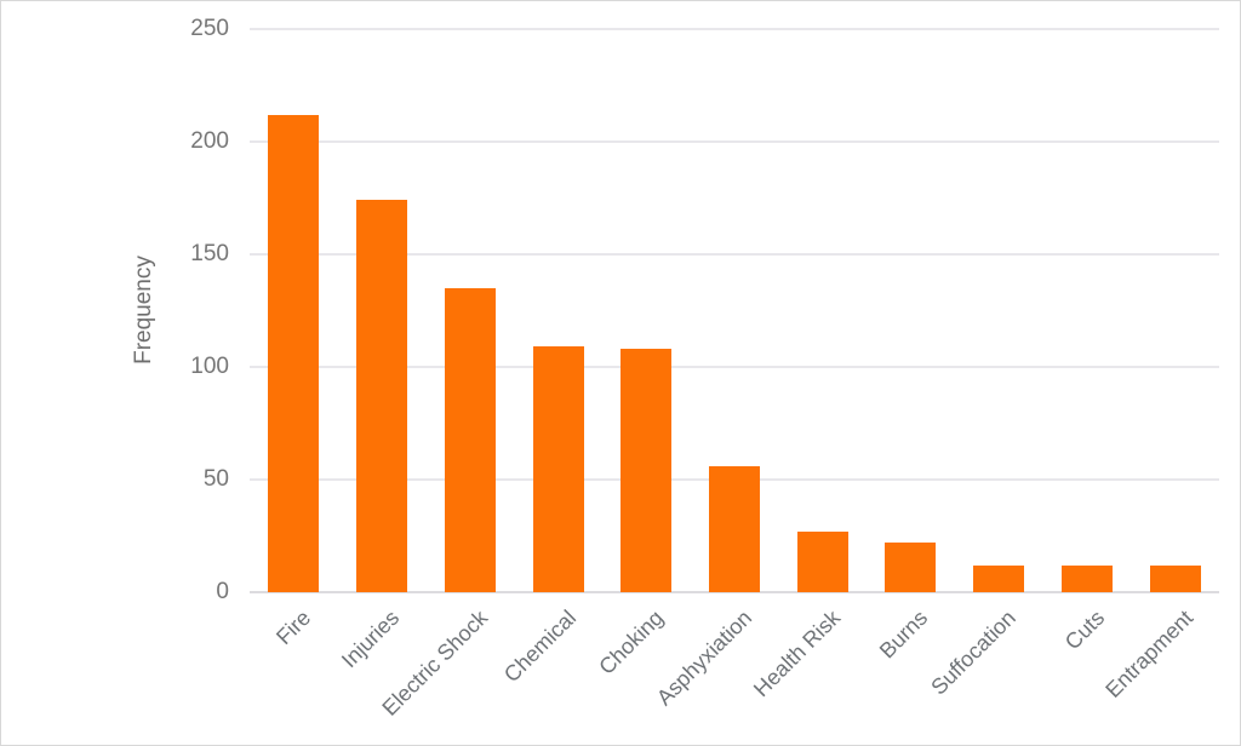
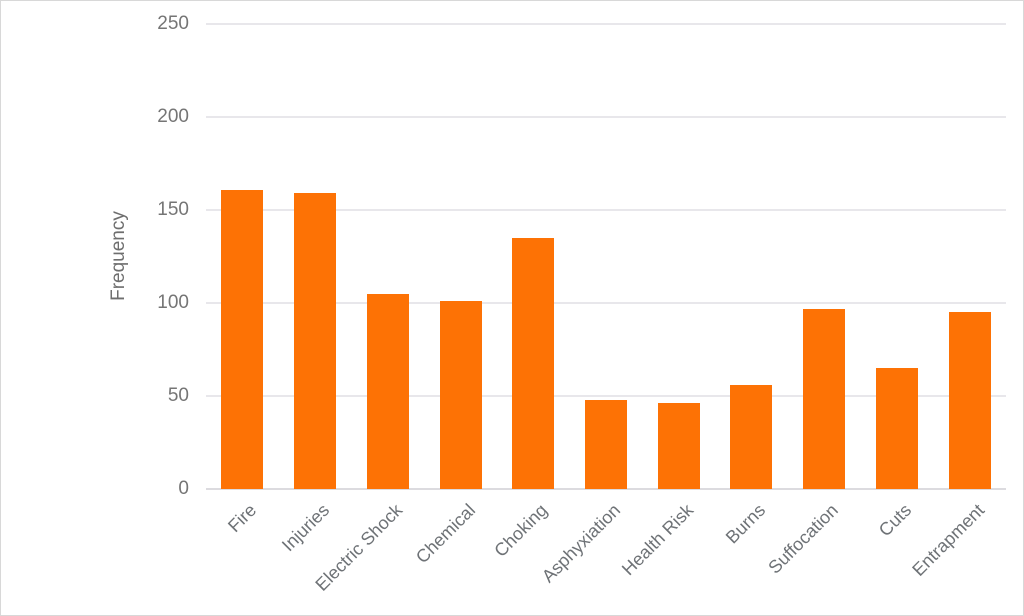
Fire: 212 -> 161
Injuries: 174 -> 159
Electric Shock: 135 -> 105
Chemical: 109 -> 101
Choking: 108 -> 135
Asphyxiation: 56 -> 48
Health Risk: 27 -> 46
Burns: 22 -> 56
Suffocation: 12 -> 97
Cuts: 12 -> 65
Entrapment: 12 -> 95
